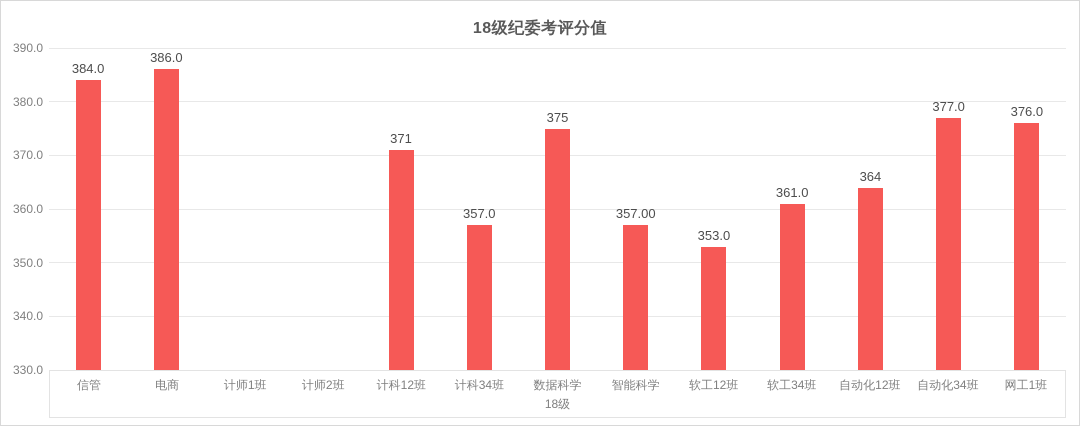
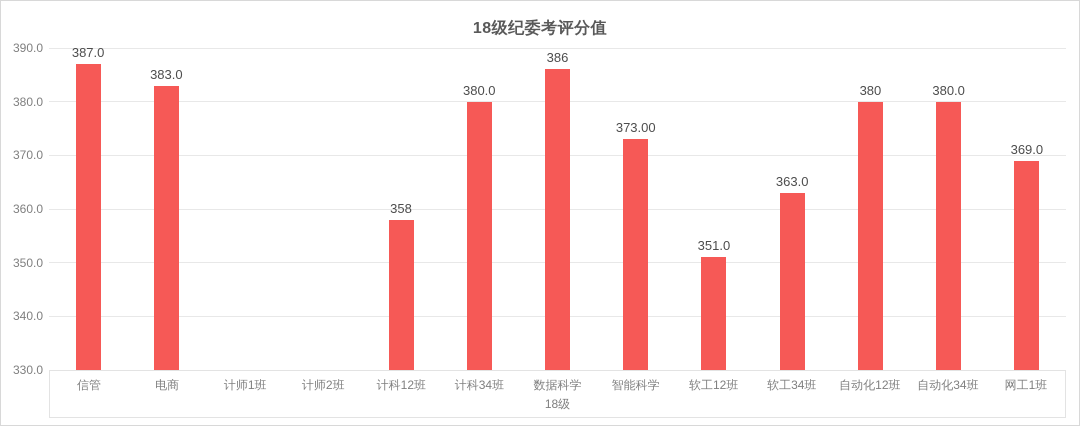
信管: 384.0 -> 387.0
电商: 386.0 -> 383.0
计科12班: 371 -> 358
计科34班: 357.0 -> 380.0
数据科学: 375 -> 386
智能科学: 357.00 -> 373.00
软工12班: 353.0 -> 351.0
软工34班: 361.0 -> 363.0
自动化12班: 364 -> 380
自动化34班: 377.0 -> 380.0
网工1班: 376.0 -> 369.0
